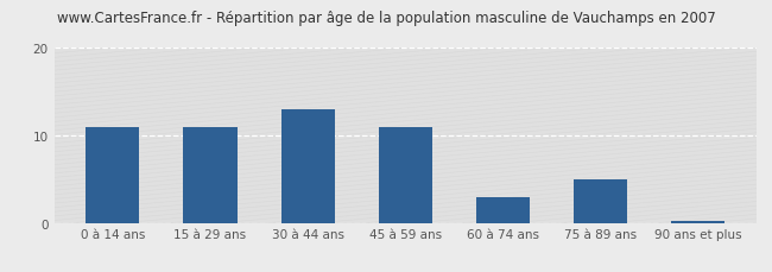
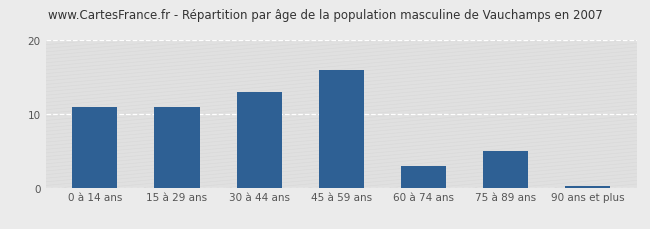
45 à 59 ans: 11.0 -> 16.0
